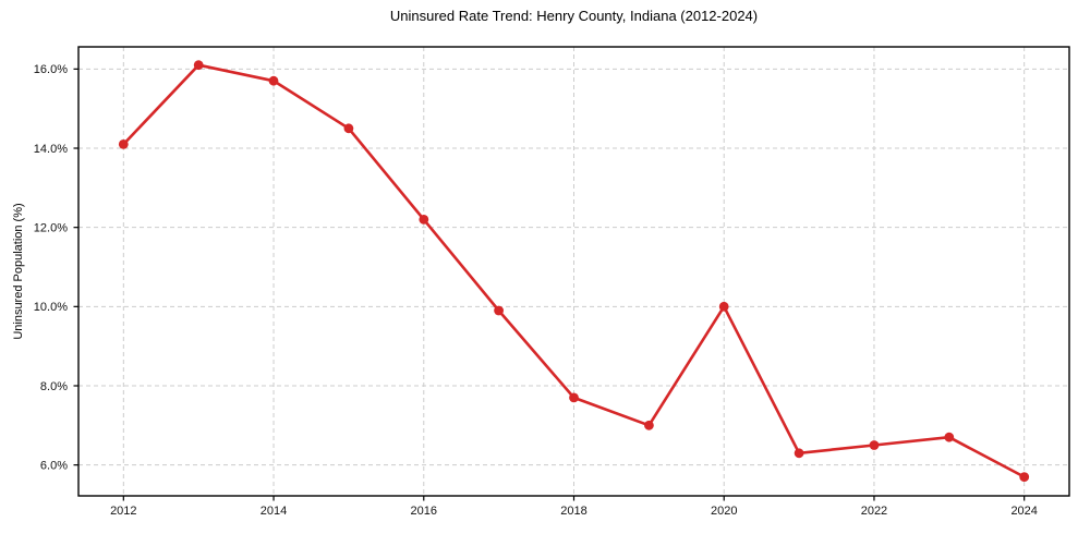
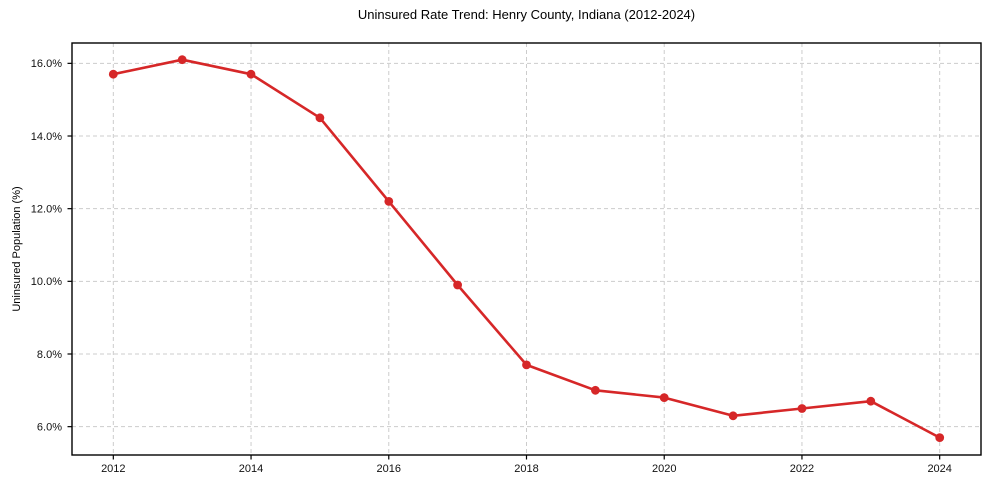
2012: 14.1% -> 15.7%
2020: 10.0% -> 6.8%
